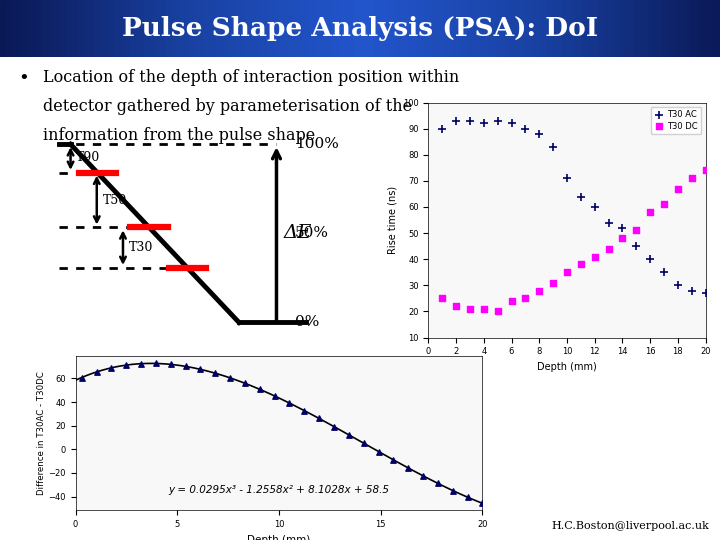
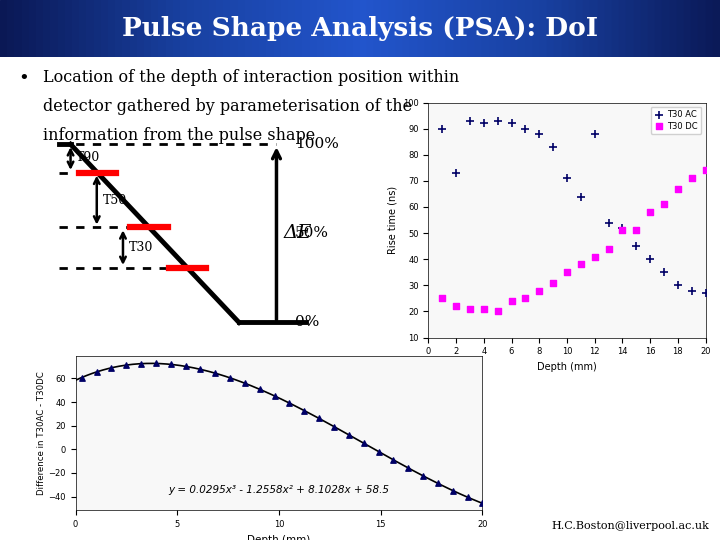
T30 AC/2: 93 -> 73
T30 AC/12: 60 -> 88
T30 DC/14: 48 -> 51
